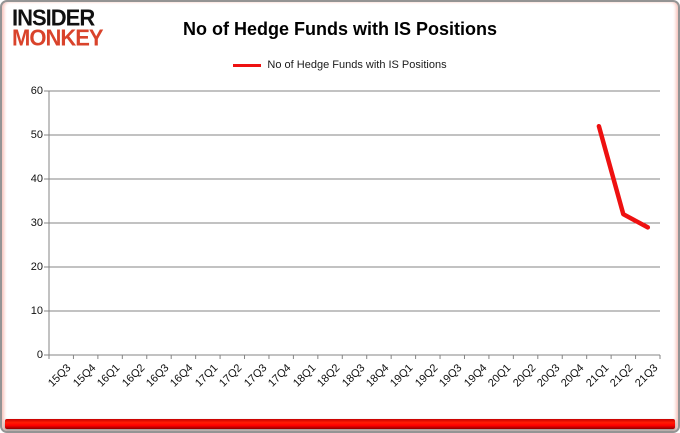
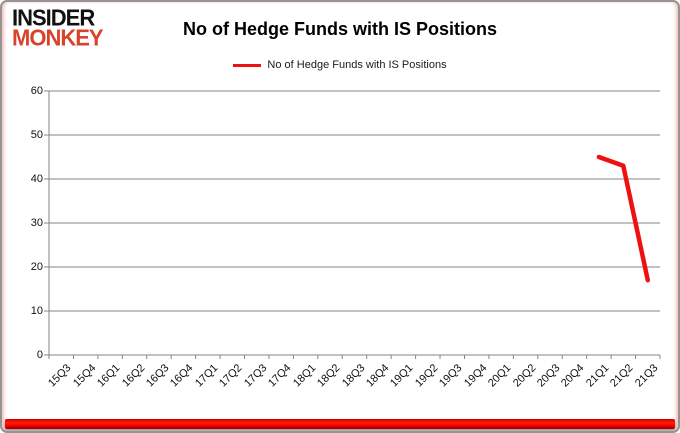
21Q1: 52 -> 45
21Q2: 32 -> 43
21Q3: 29 -> 17
